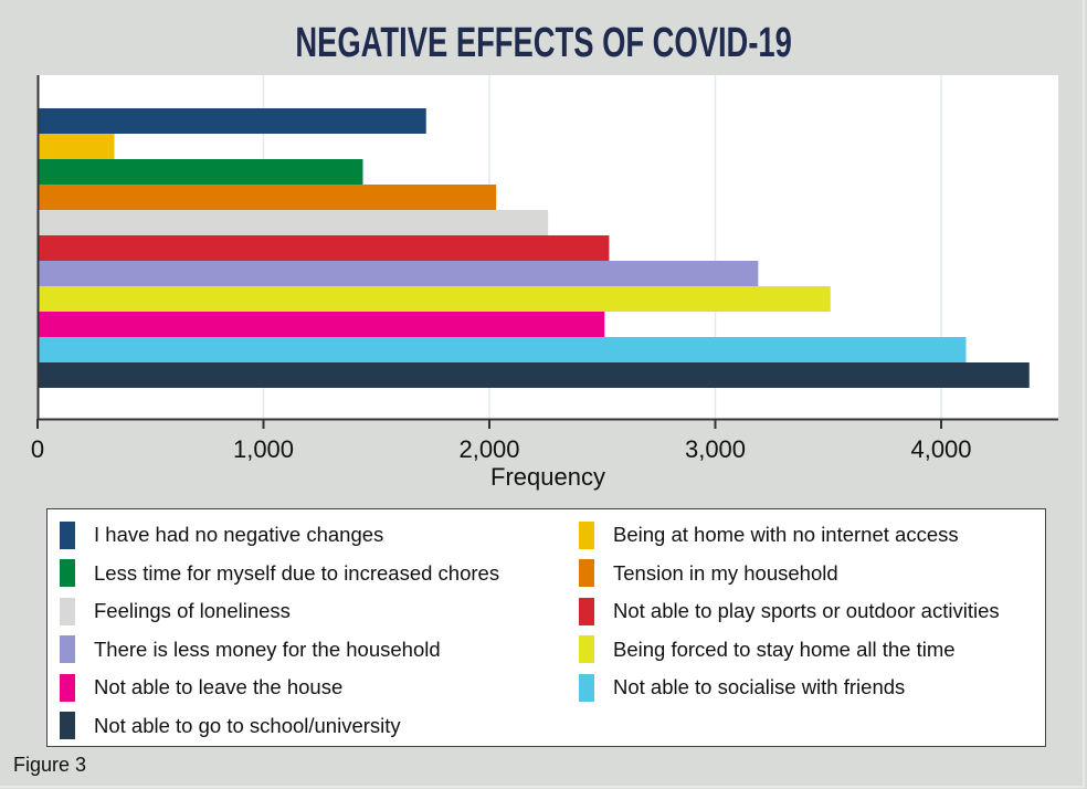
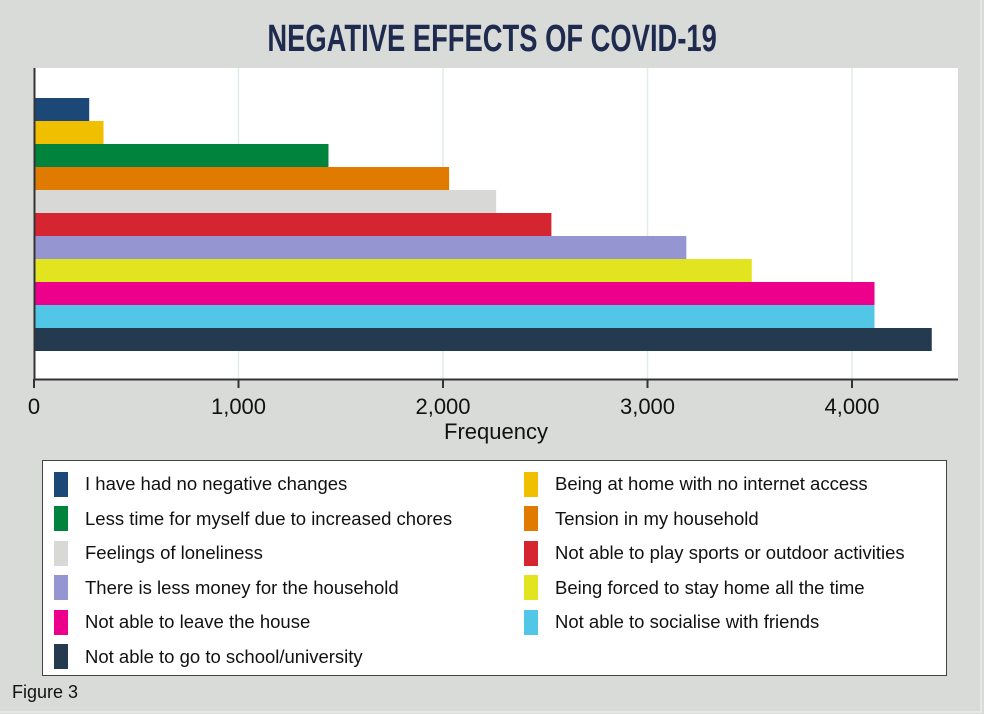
I have had no negative changes: 1720 -> 270
Not able to leave the house: 2510 -> 4110
